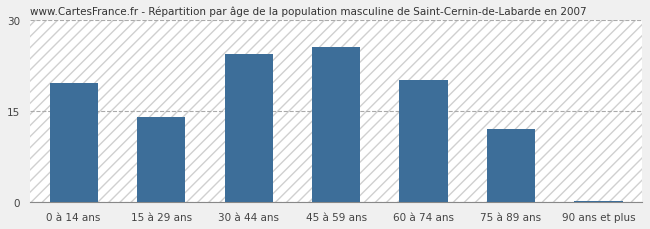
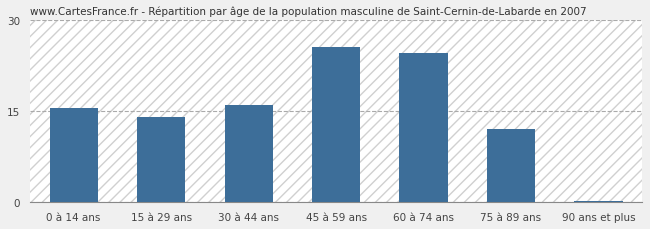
0 à 14 ans: 19.6 -> 15.5
30 à 44 ans: 24.4 -> 16.0
60 à 74 ans: 20.2 -> 24.5
